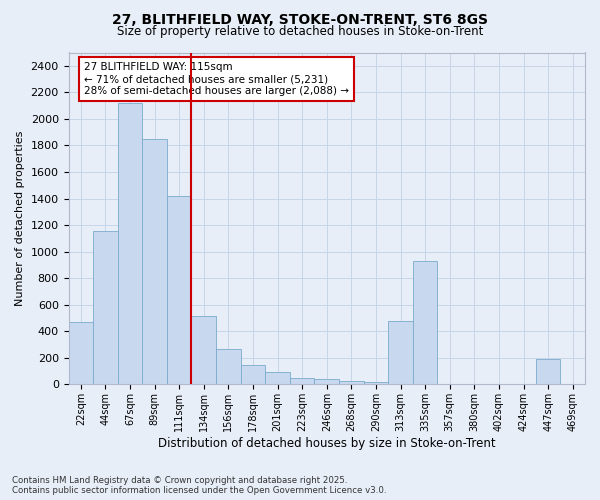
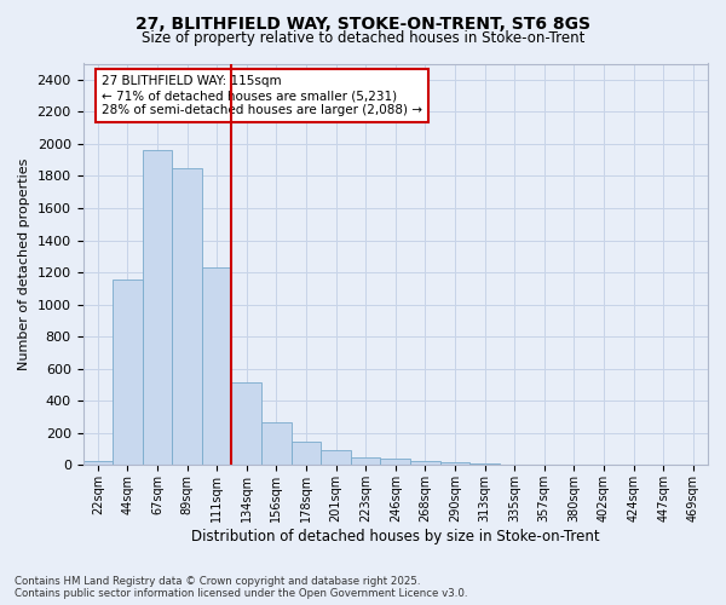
22sqm: 470 -> 20
67sqm: 2120 -> 1960
111sqm: 1420 -> 1230
313sqm: 480 -> 10
335sqm: 930 -> 0
447sqm: 190 -> 0
